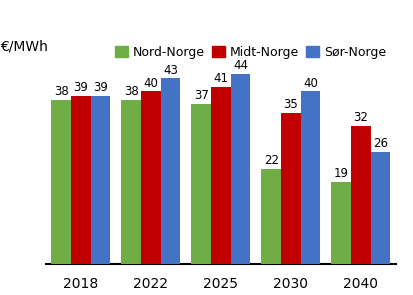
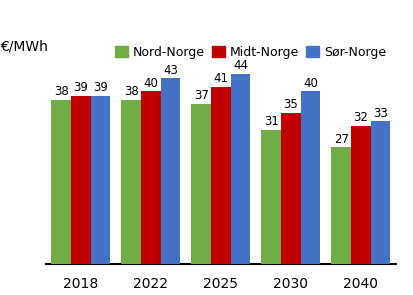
Nord-Norge/2030: 22 -> 31
Nord-Norge/2040: 19 -> 27
Sør-Norge/2040: 26 -> 33
